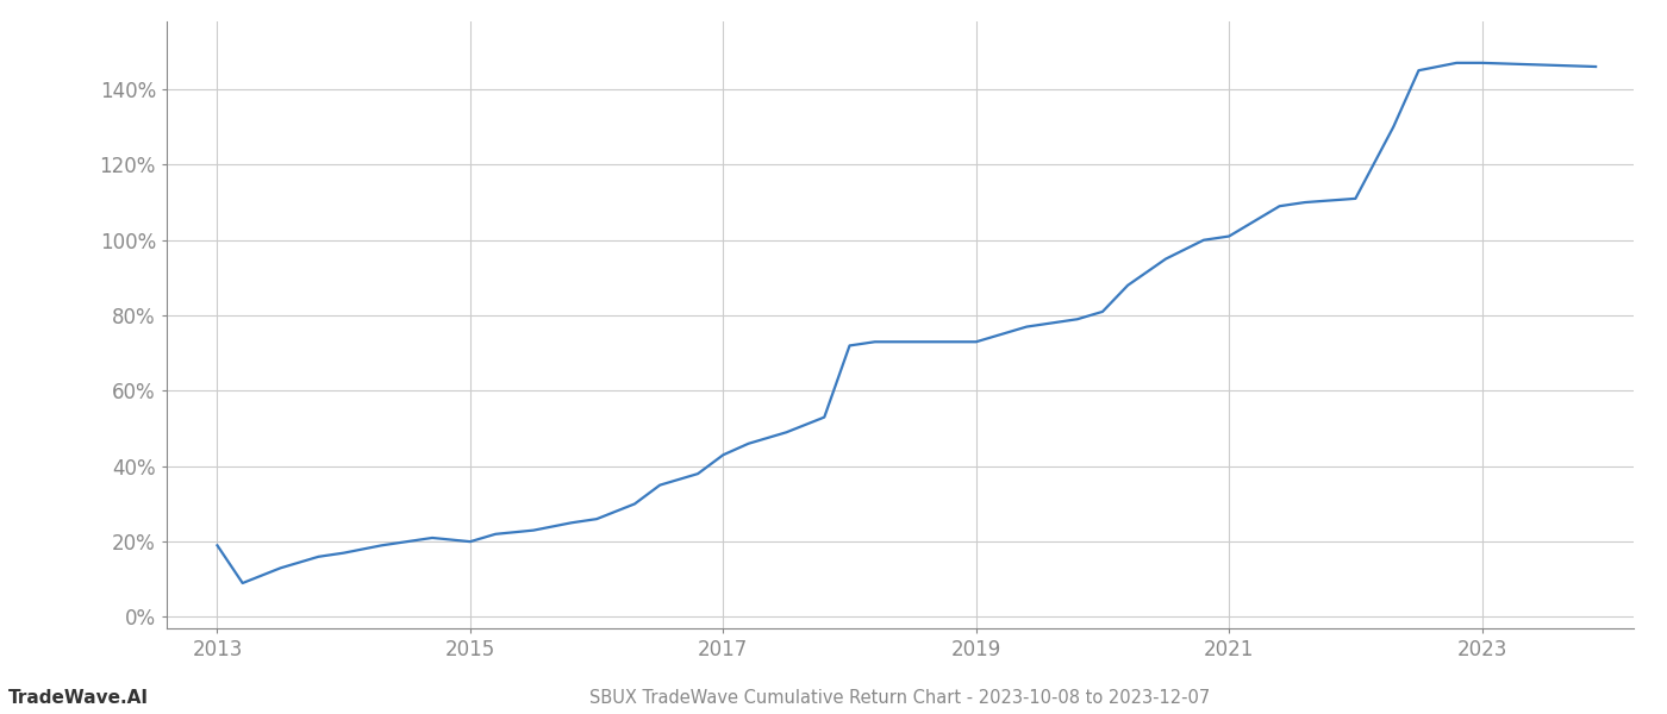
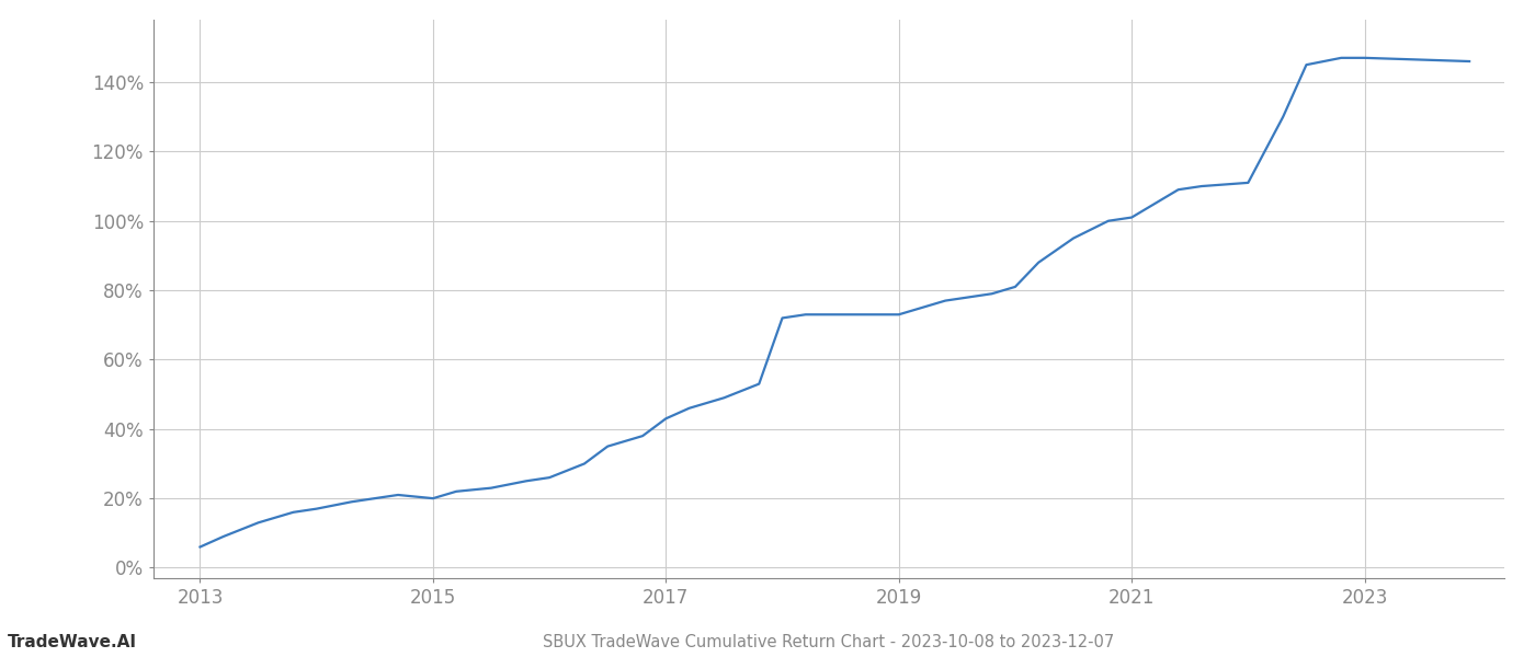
2013: 19% -> 6%
